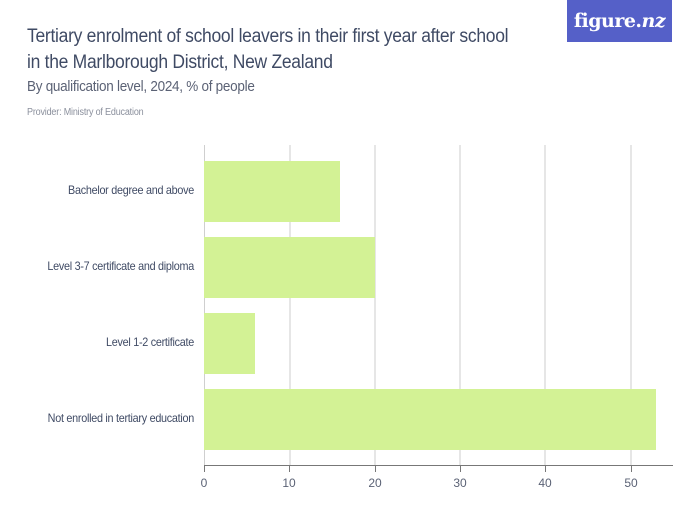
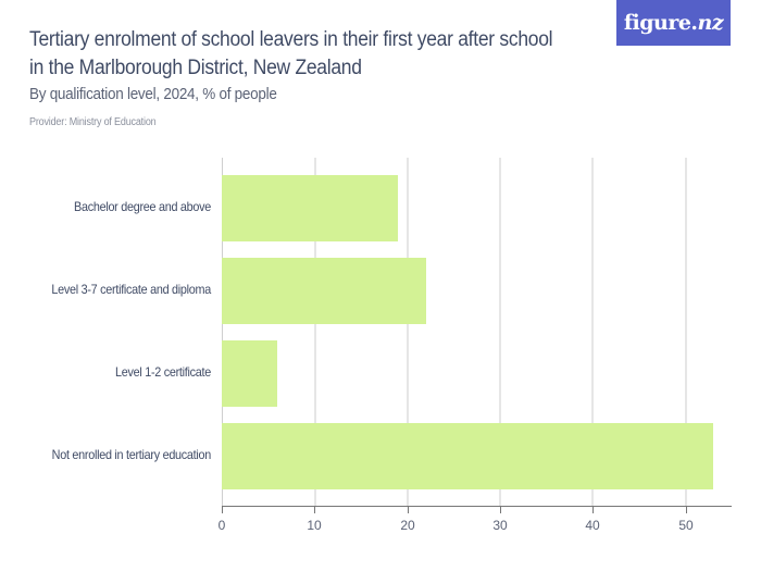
Bachelor degree and above: 16 -> 19
Level 3-7 certificate and diploma: 20 -> 22
